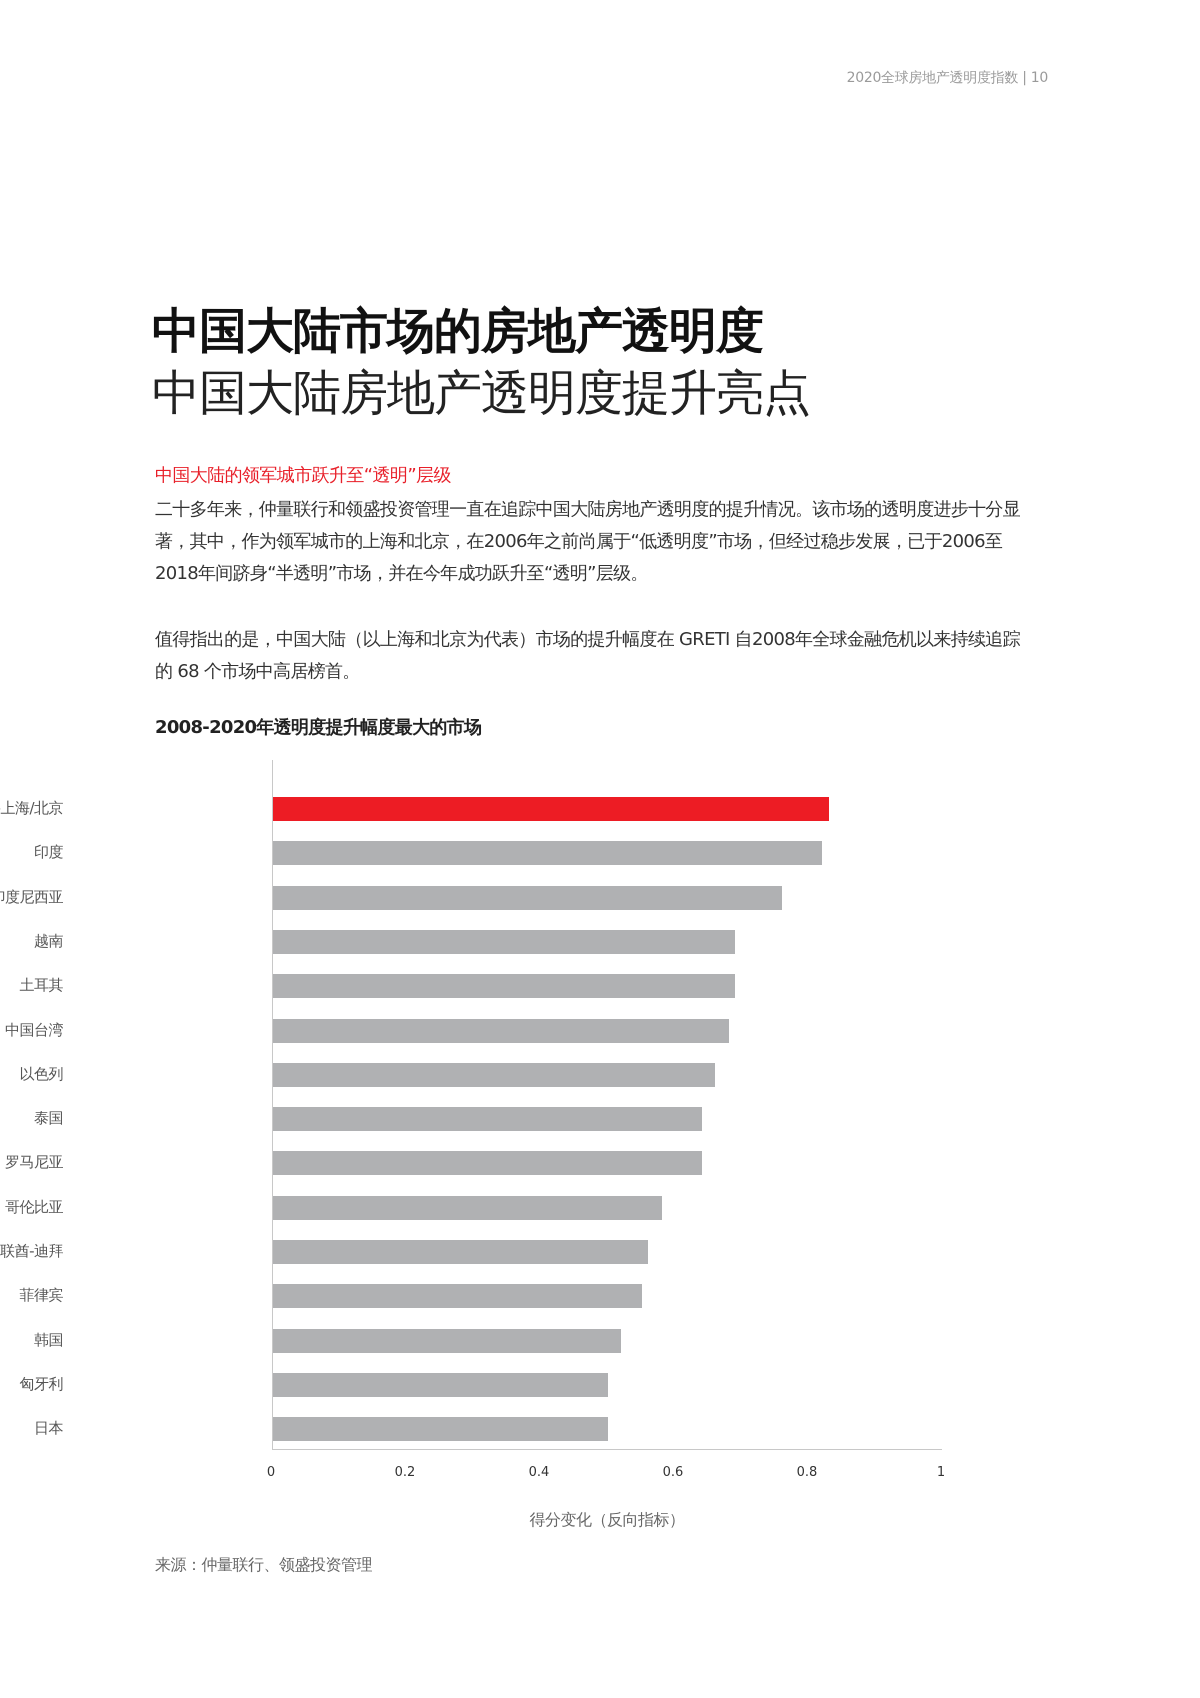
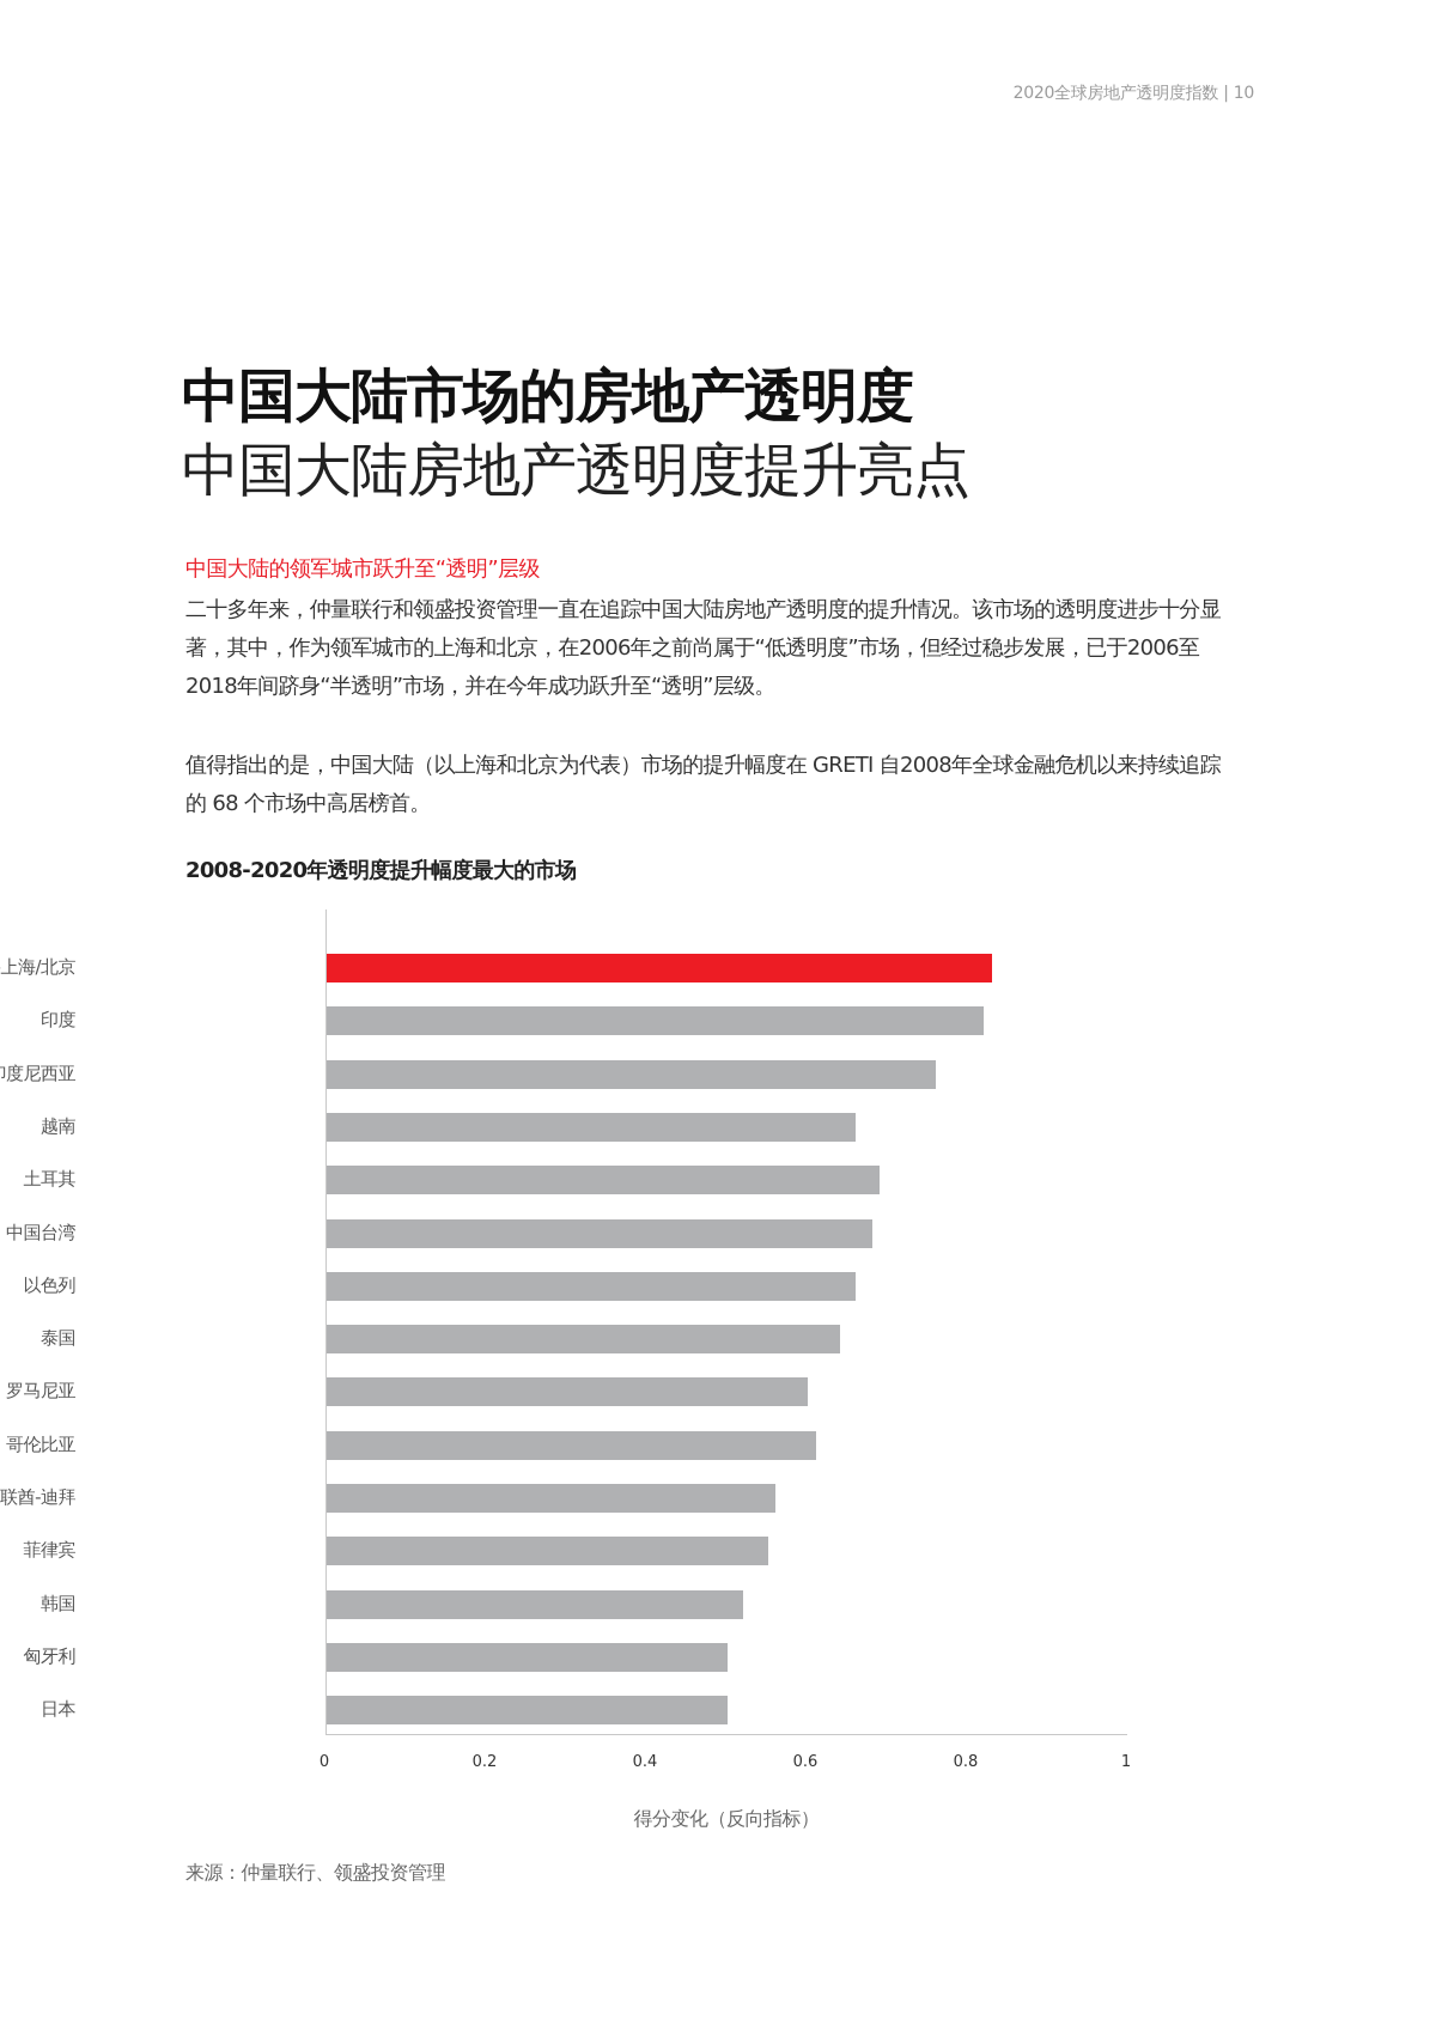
越南: 0.69 -> 0.66
罗马尼亚: 0.64 -> 0.60
哥伦比亚: 0.58 -> 0.61
